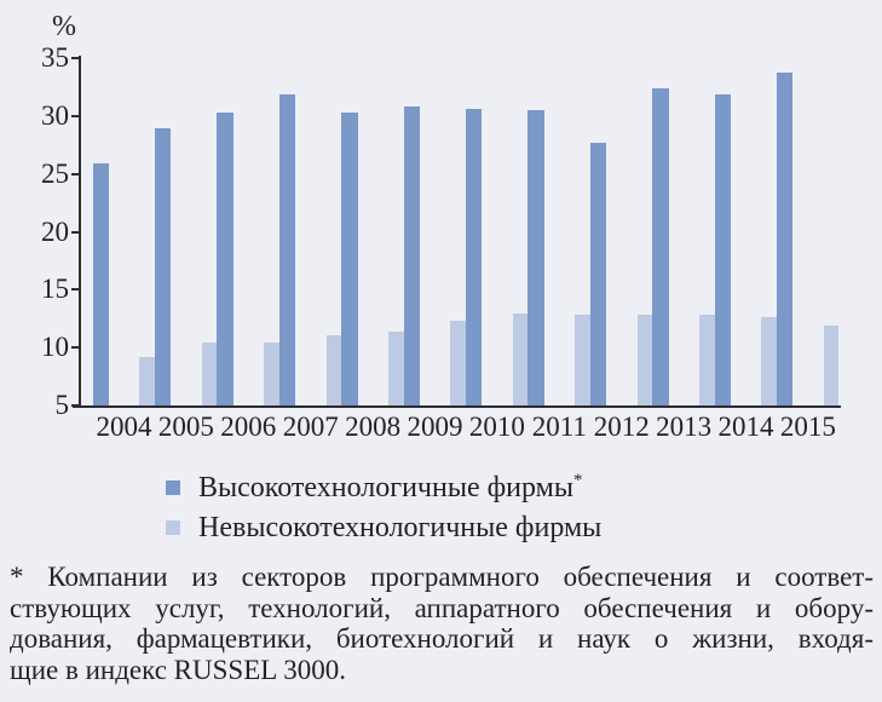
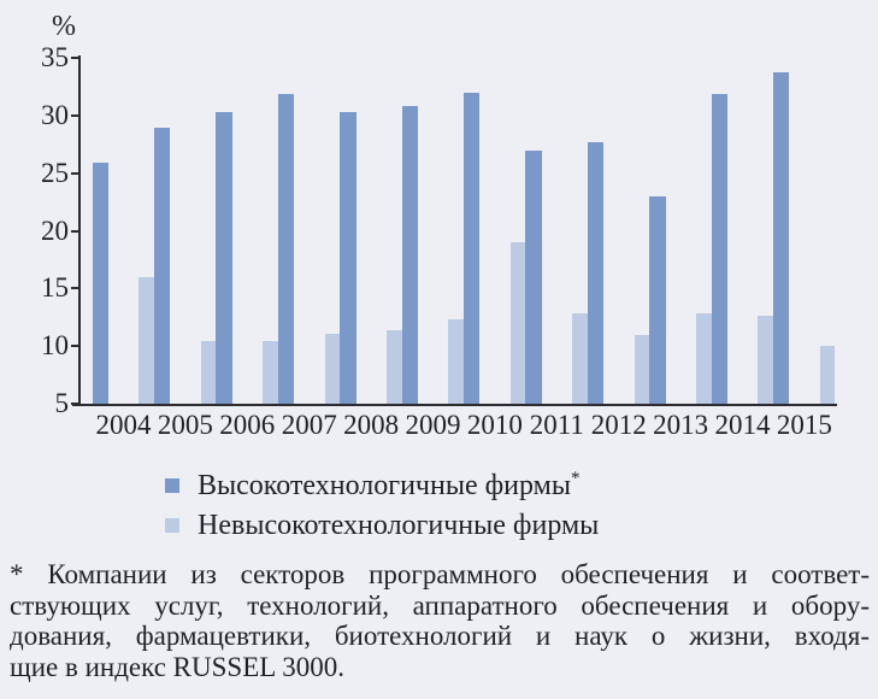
Невысокотехнологичные фирмы/2004: 9 -> 16
Высокотехнологичные фирмы*/2010: 31 -> 32
Невысокотехнологичные фирмы/2010: 13 -> 19
Высокотехнологичные фирмы*/2011: 30 -> 27
Невысокотехнологичные фирмы/2012: 13 -> 11
Высокотехнологичные фирмы*/2013: 32 -> 23
Невысокотехнологичные фирмы/2015: 12 -> 10
